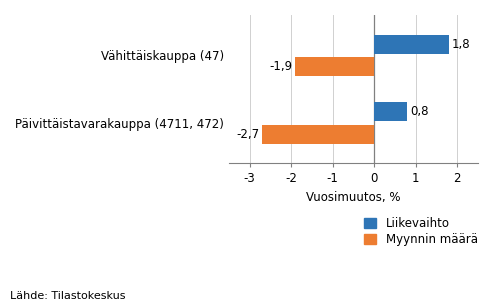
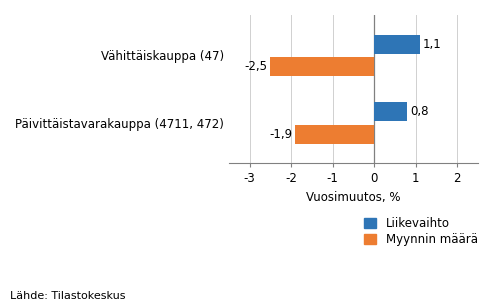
Liikevaihto/Vähittäiskauppa (47): 1,8 -> 1,1
Myynnin määrä/Vähittäiskauppa (47): -1,9 -> -2,5
Myynnin määrä/Päivittäistavarakauppa (4711, 472): -2,7 -> -1,9
